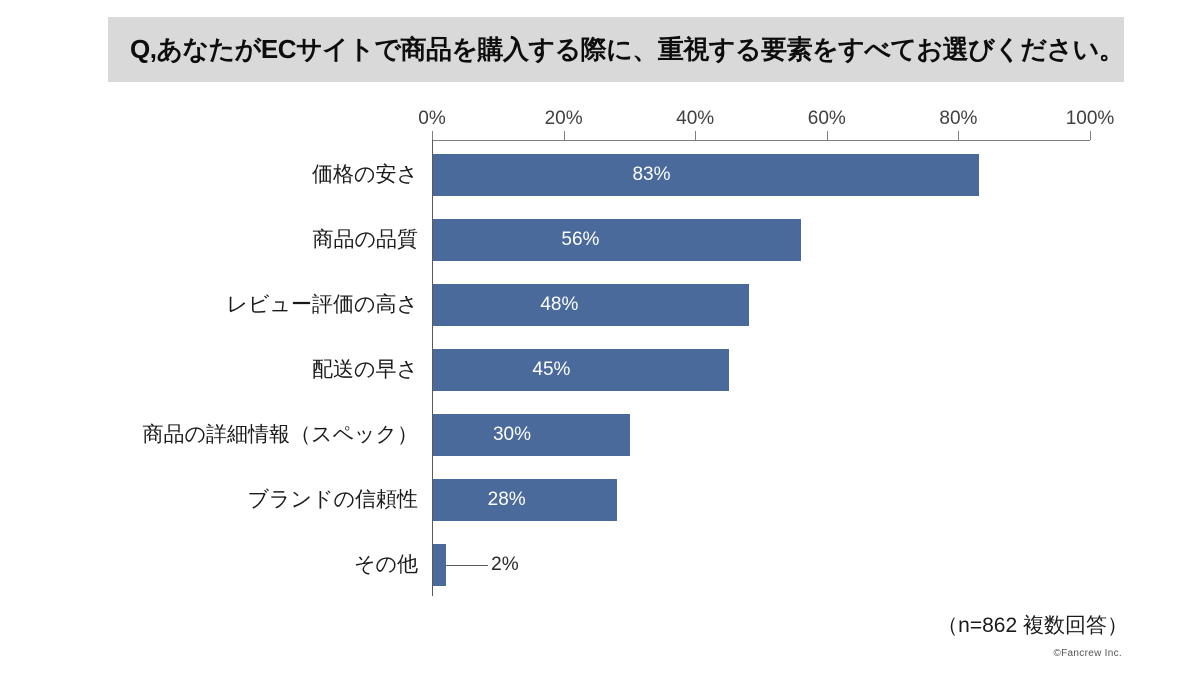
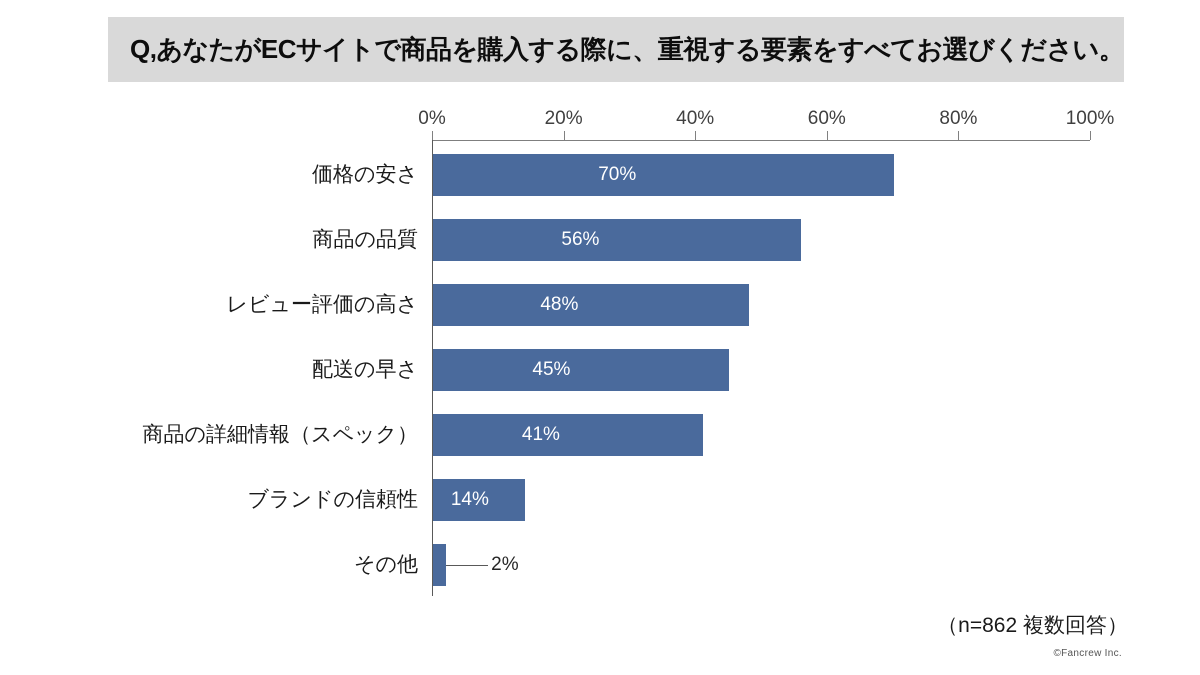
価格の安さ: 83% -> 70%
商品の詳細情報（スペック）: 30% -> 41%
ブランドの信頼性: 28% -> 14%
